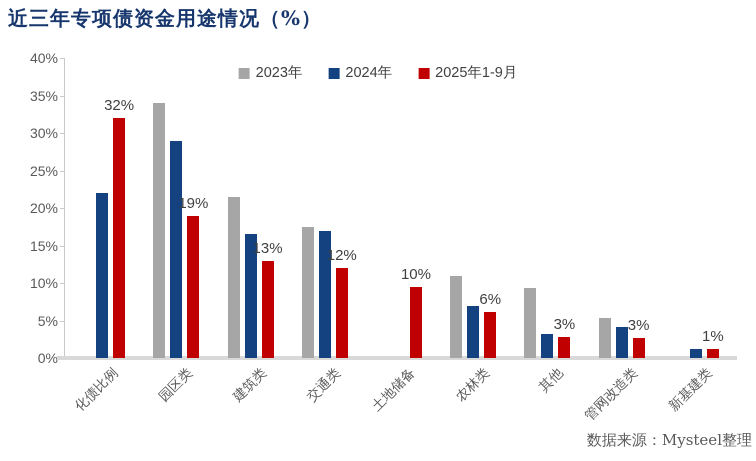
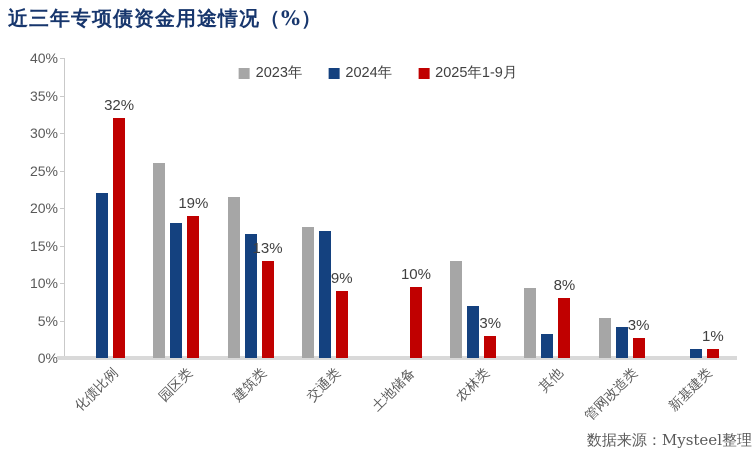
2023年/园区类: 34% -> 26%
2024年/园区类: 29% -> 18%
2025年1-9月/交通类: 12% -> 9%
2023年/农林类: 11% -> 13%
2025年1-9月/农林类: 6% -> 3%
2025年1-9月/其他: 3% -> 8%
